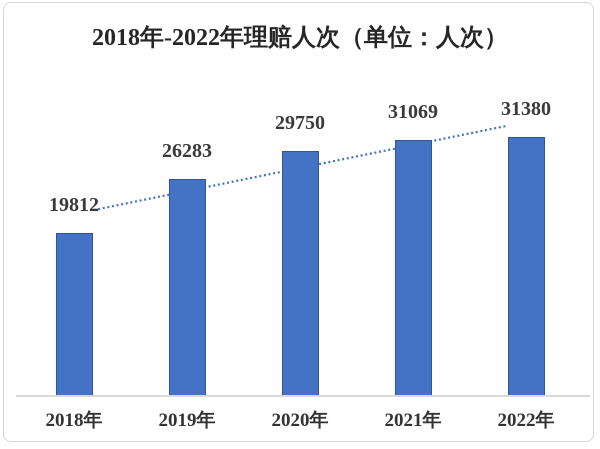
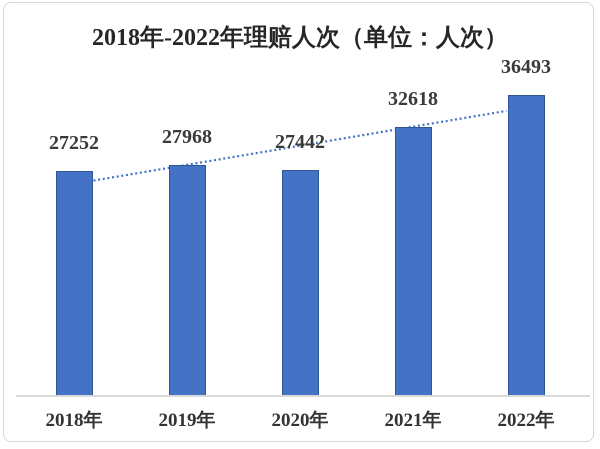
2018年: 19812 -> 27252
2019年: 26283 -> 27968
2020年: 29750 -> 27442
2021年: 31069 -> 32618
2022年: 31380 -> 36493
